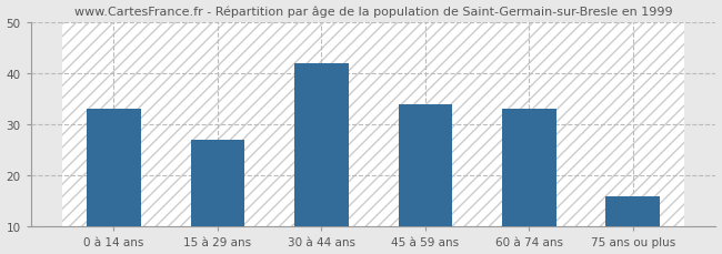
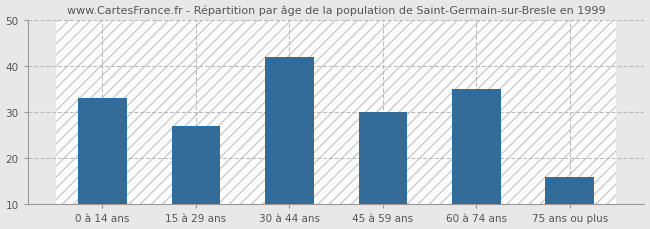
45 à 59 ans: 34 -> 30
60 à 74 ans: 33 -> 35
